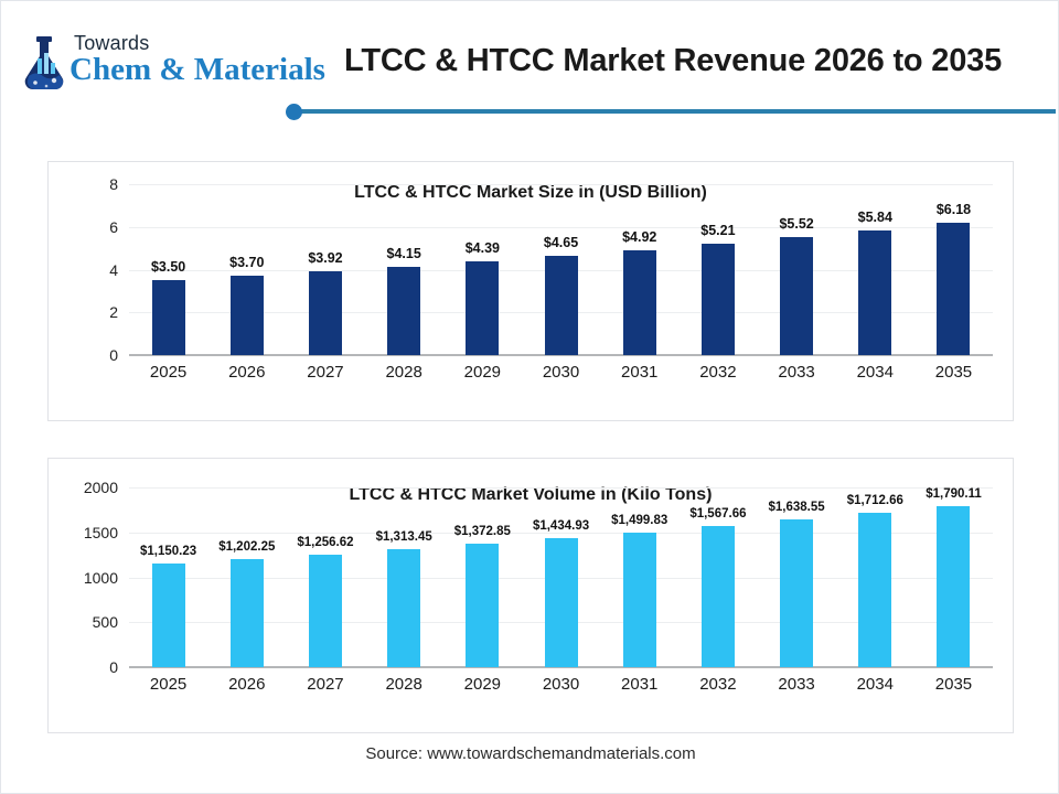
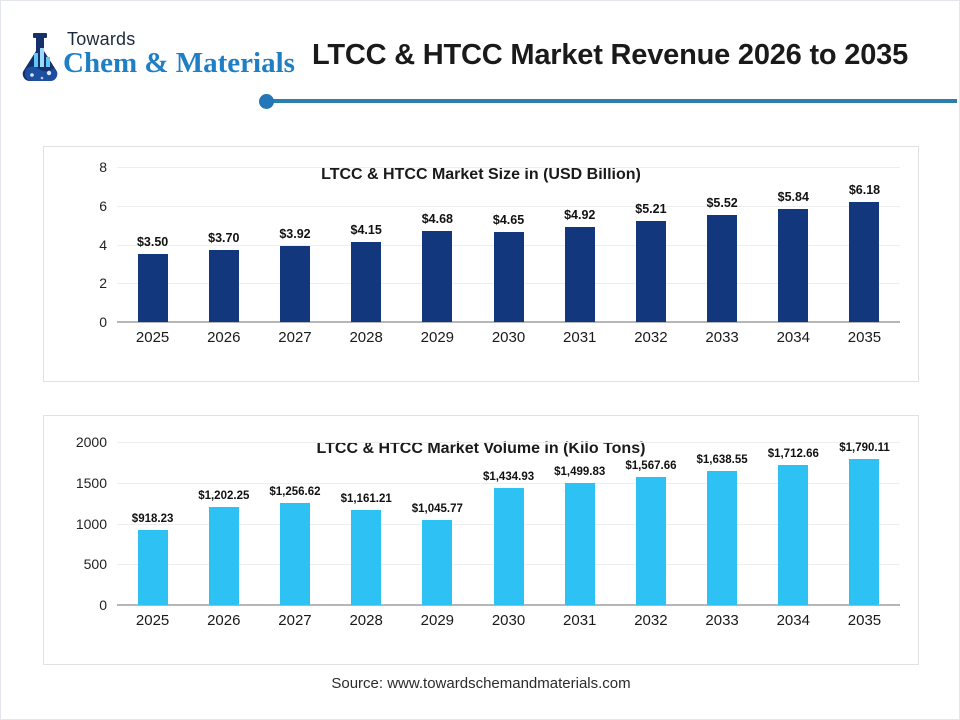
LTCC & HTCC Market Size in (USD Billion)/2029: $4.39 -> $4.68
LTCC & HTCC Market Volume in (Kilo Tons)/2025: $1,150.23 -> $918.23
LTCC & HTCC Market Volume in (Kilo Tons)/2028: $1,313.45 -> $1,161.21
LTCC & HTCC Market Volume in (Kilo Tons)/2029: $1,372.85 -> $1,045.77
